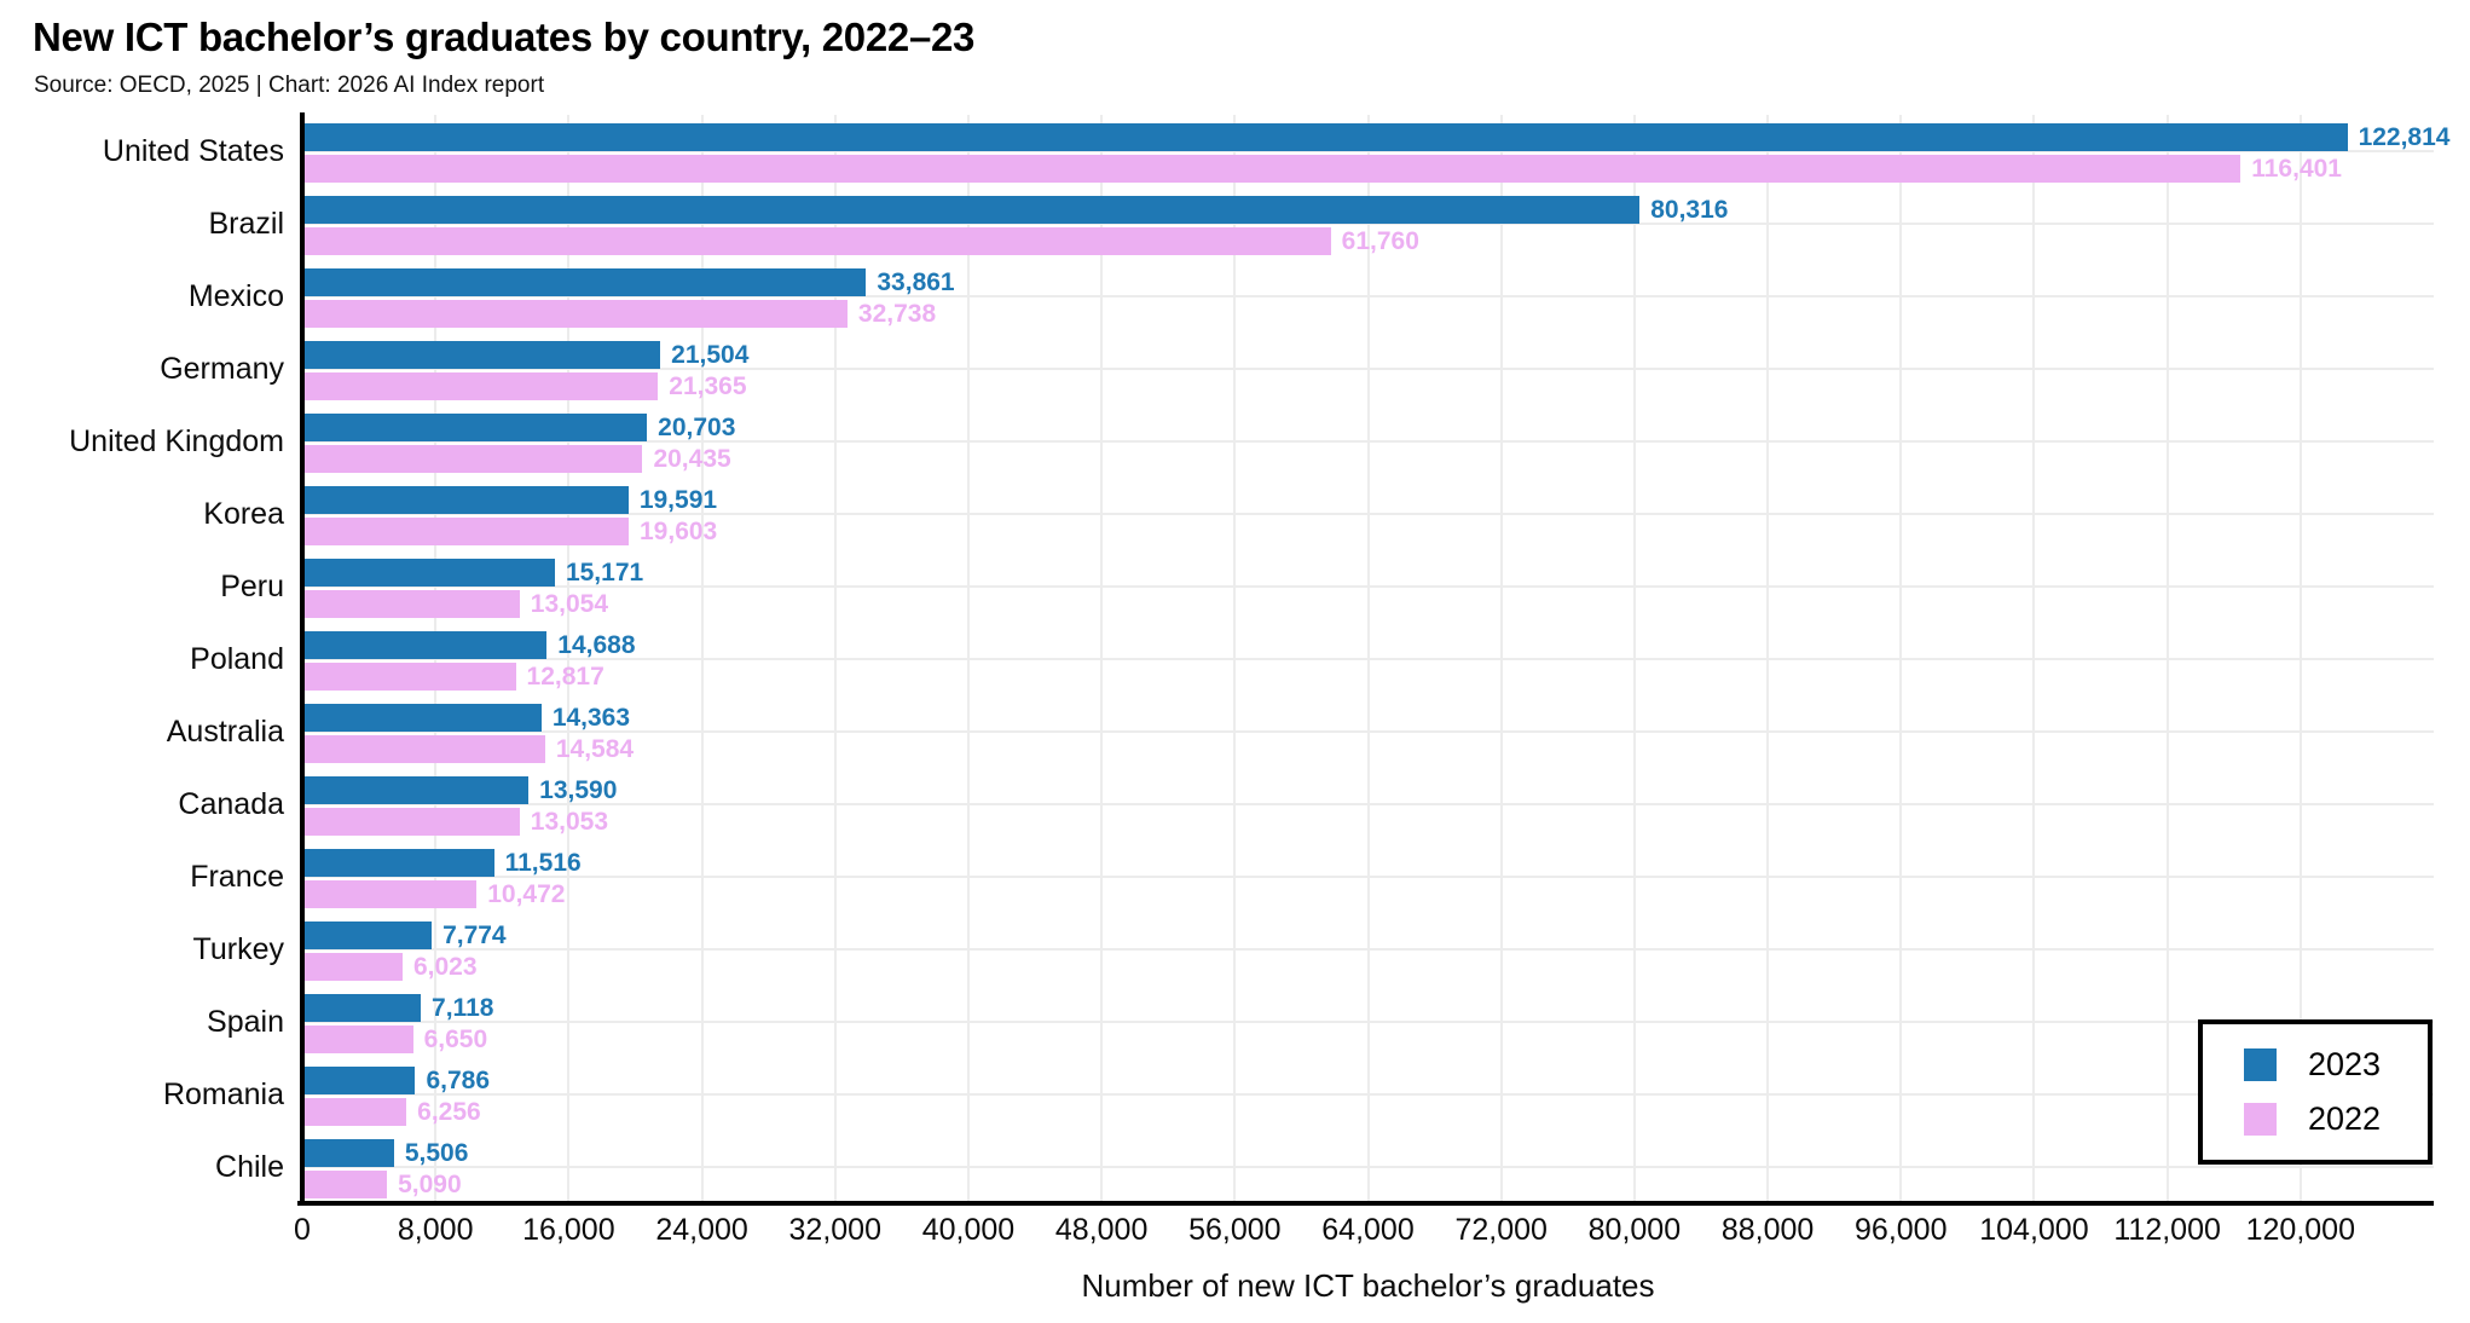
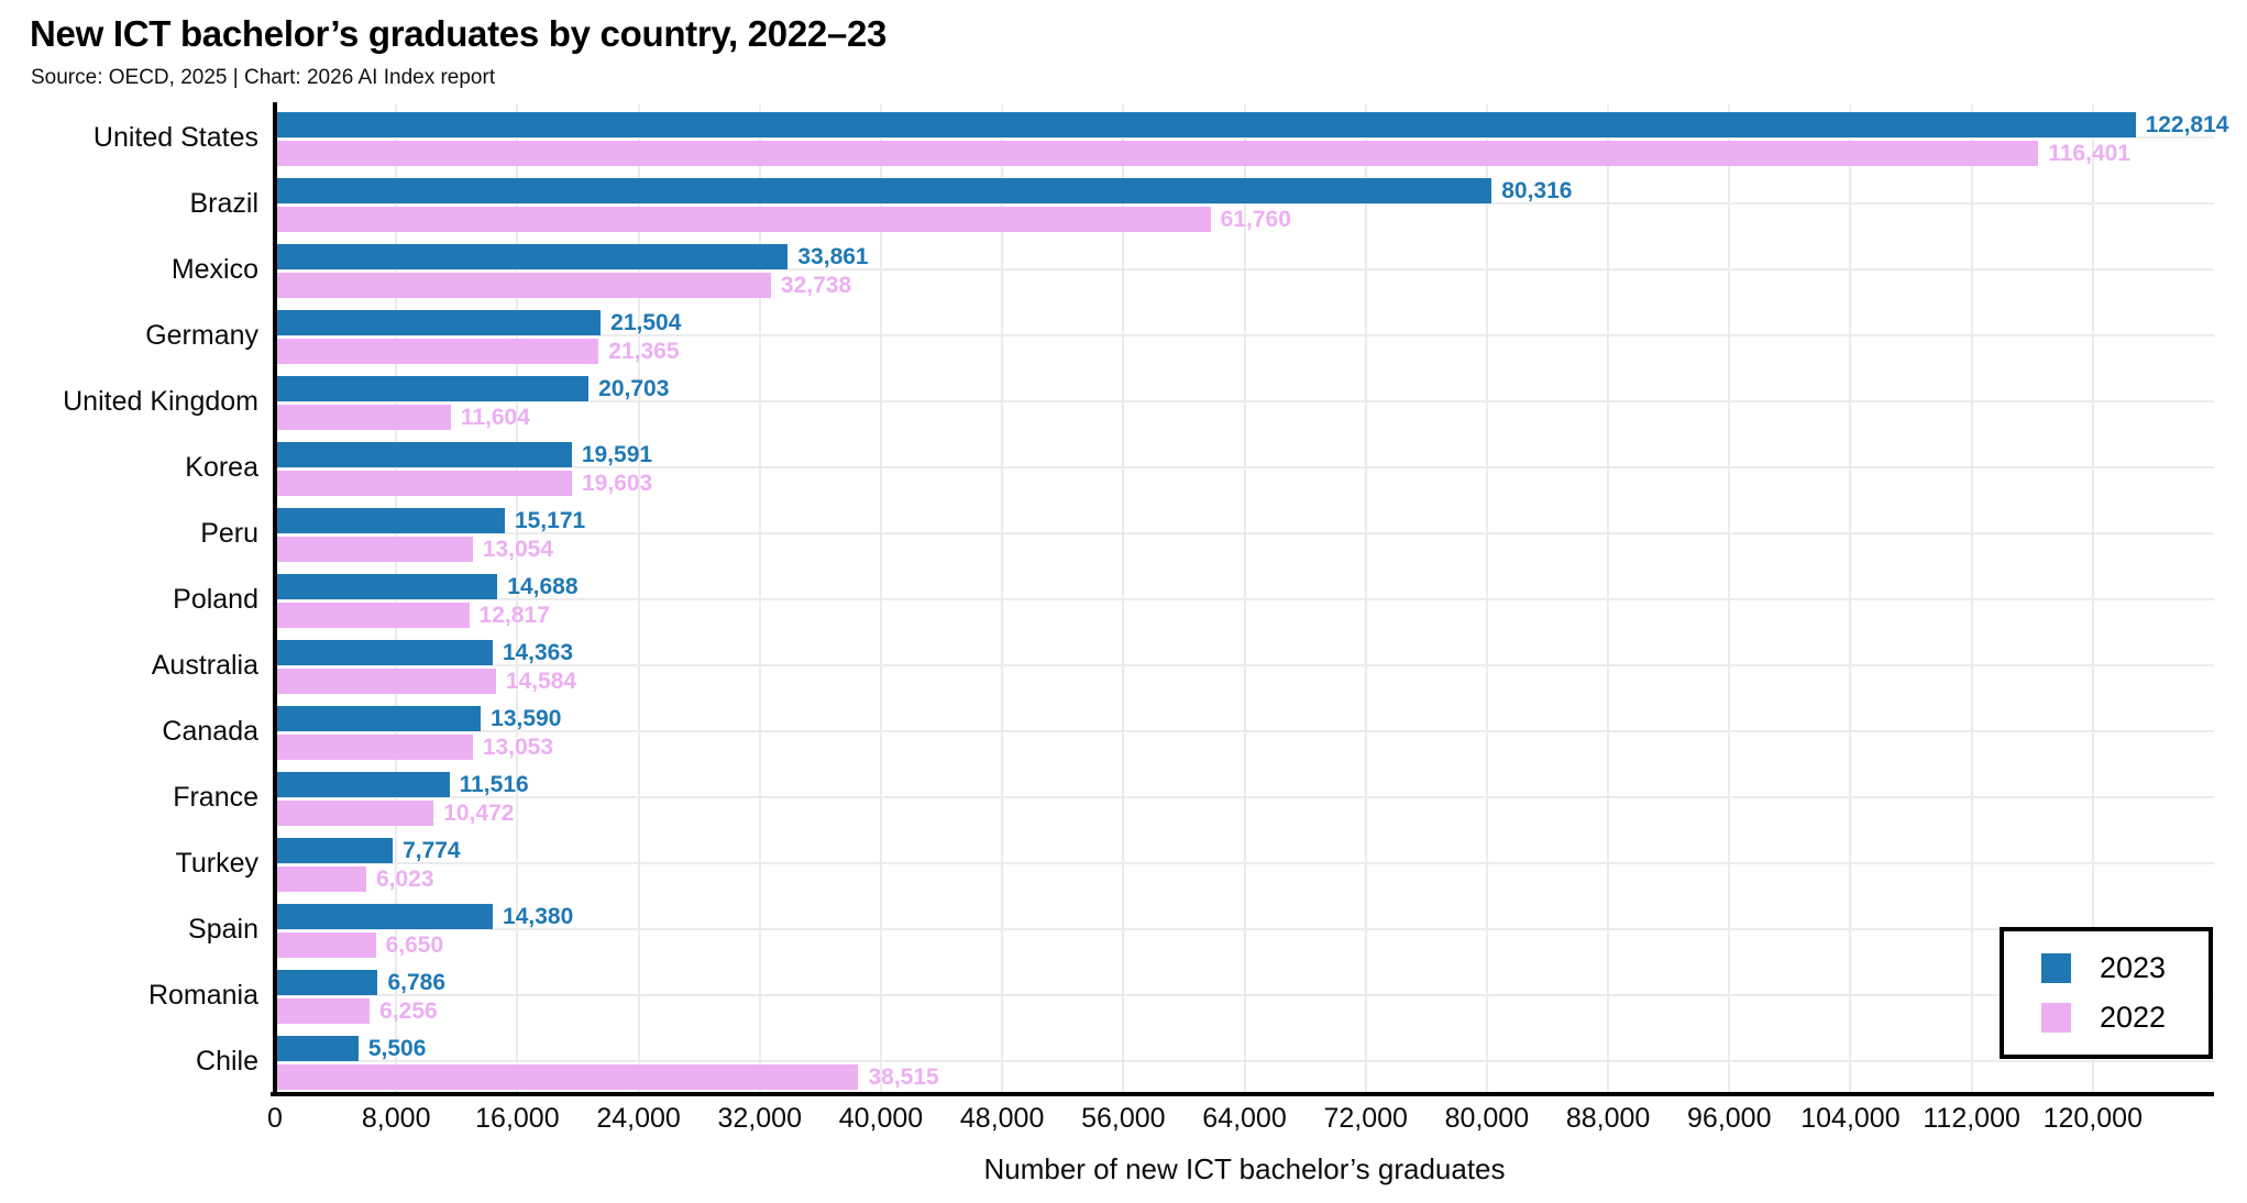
2022/United Kingdom: 20,435 -> 11,604
2023/Spain: 7,118 -> 14,380
2022/Chile: 5,090 -> 38,515
